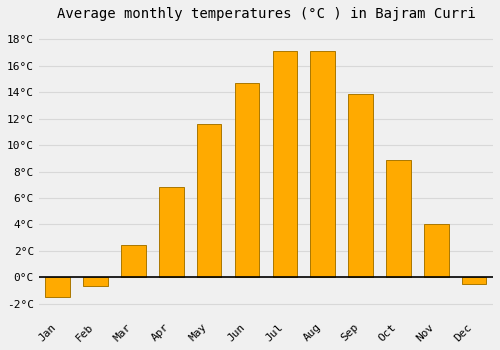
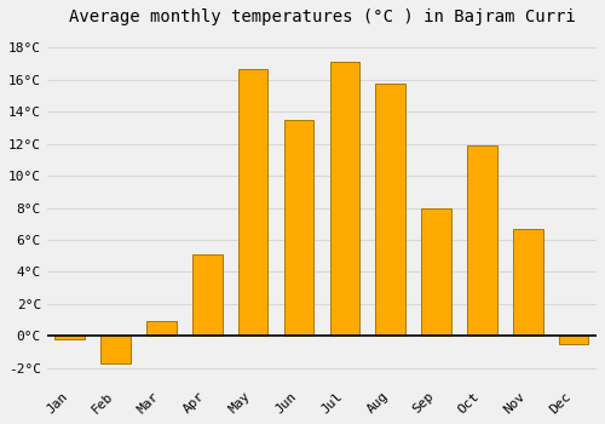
Jan: -1.5°C -> -0.2°C
Feb: -0.7°C -> -1.7°C
Mar: 2.4°C -> 0.9°C
Apr: 6.8°C -> 5.1°C
May: 11.6°C -> 16.7°C
Jun: 14.7°C -> 13.5°C
Aug: 17.1°C -> 15.8°C
Sep: 13.9°C -> 8.0°C
Oct: 8.9°C -> 11.9°C
Nov: 4.0°C -> 6.7°C
